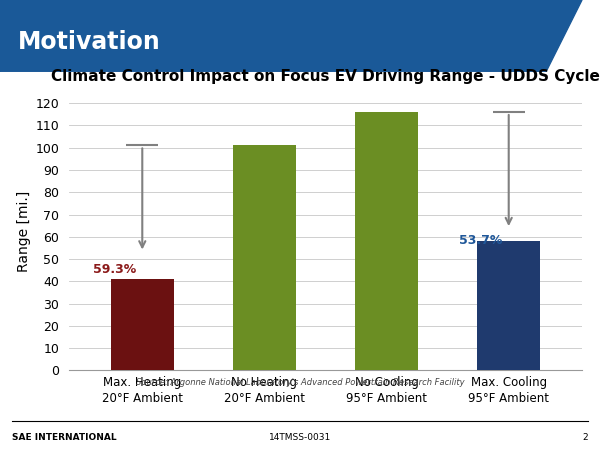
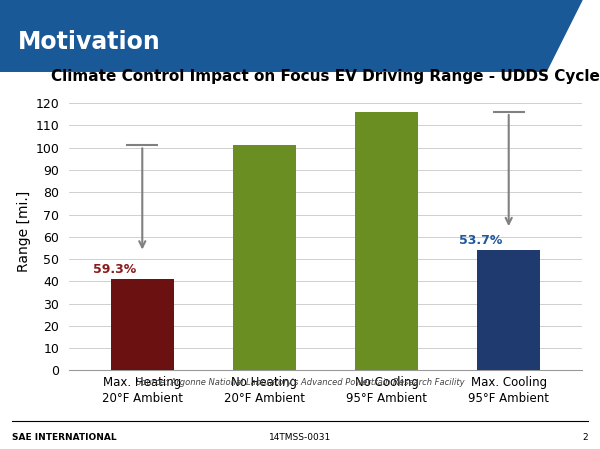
Max. Cooling 95°F Ambient: 58 -> 54
